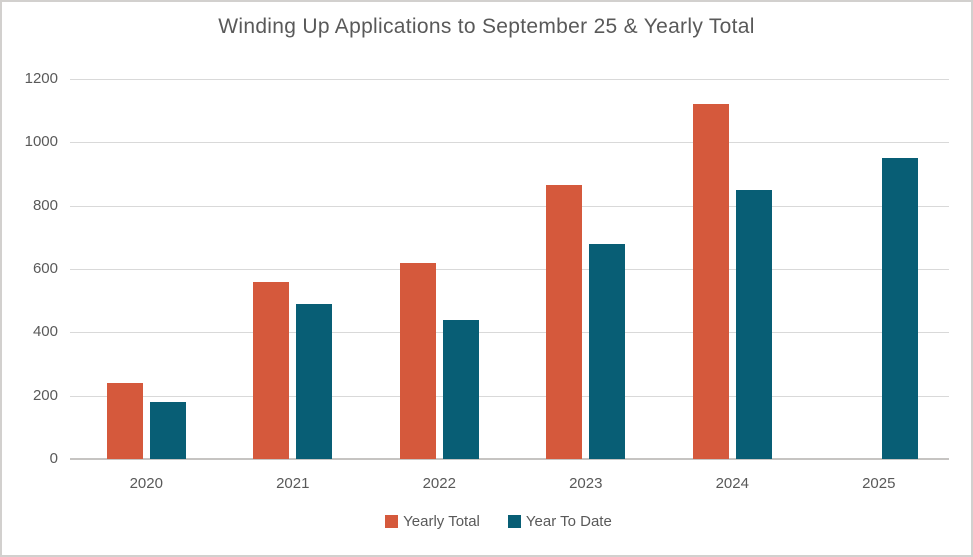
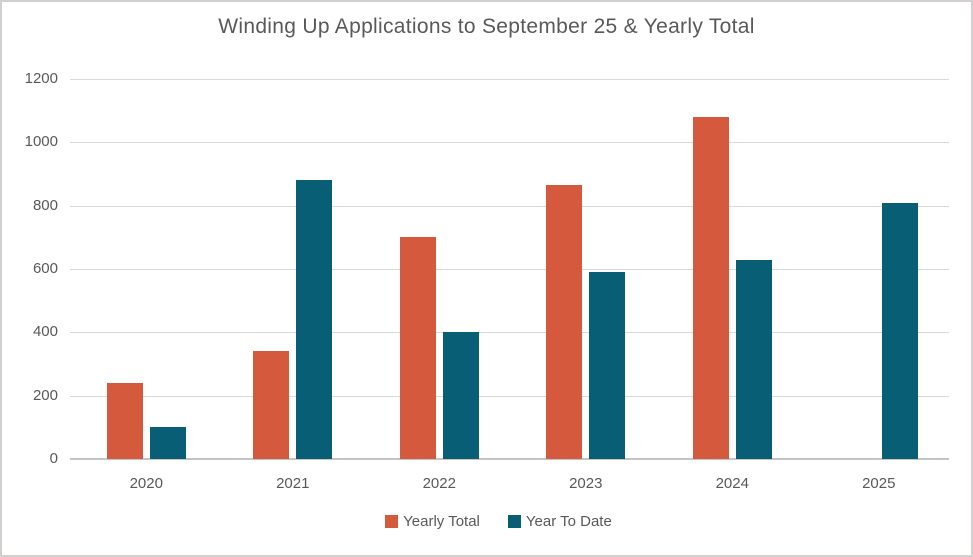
Year To Date/2020: 180 -> 100
Yearly Total/2021: 560 -> 340
Year To Date/2021: 490 -> 880
Yearly Total/2022: 620 -> 700
Year To Date/2022: 440 -> 400
Year To Date/2023: 680 -> 590
Yearly Total/2024: 1120 -> 1080
Year To Date/2024: 850 -> 630
Year To Date/2025: 950 -> 810
